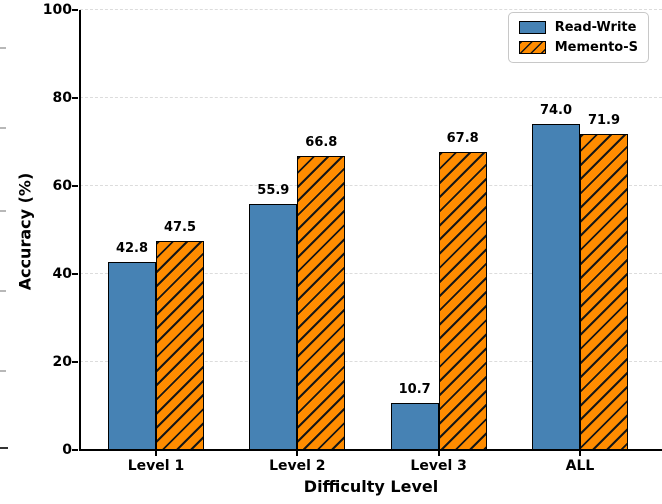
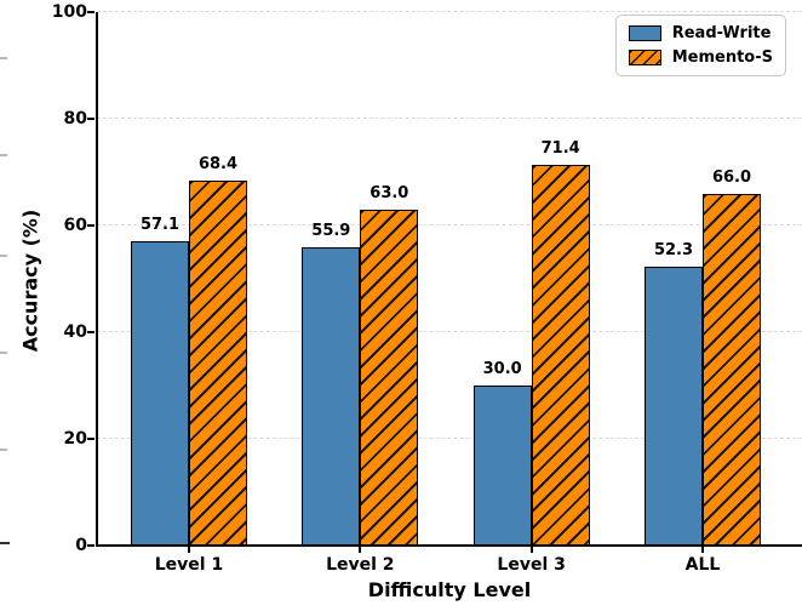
Read-Write/Level 1: 42.8 -> 57.1
Memento-S/Level 1: 47.5 -> 68.4
Memento-S/Level 2: 66.8 -> 63.0
Read-Write/Level 3: 10.7 -> 30.0
Memento-S/Level 3: 67.8 -> 71.4
Read-Write/ALL: 74.0 -> 52.3
Memento-S/ALL: 71.9 -> 66.0
